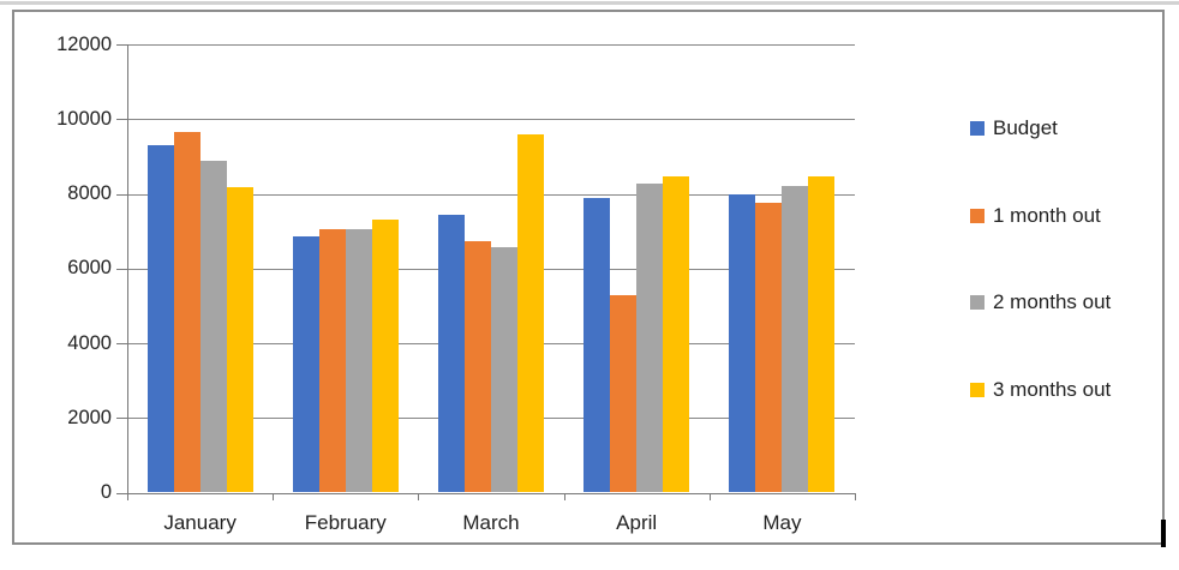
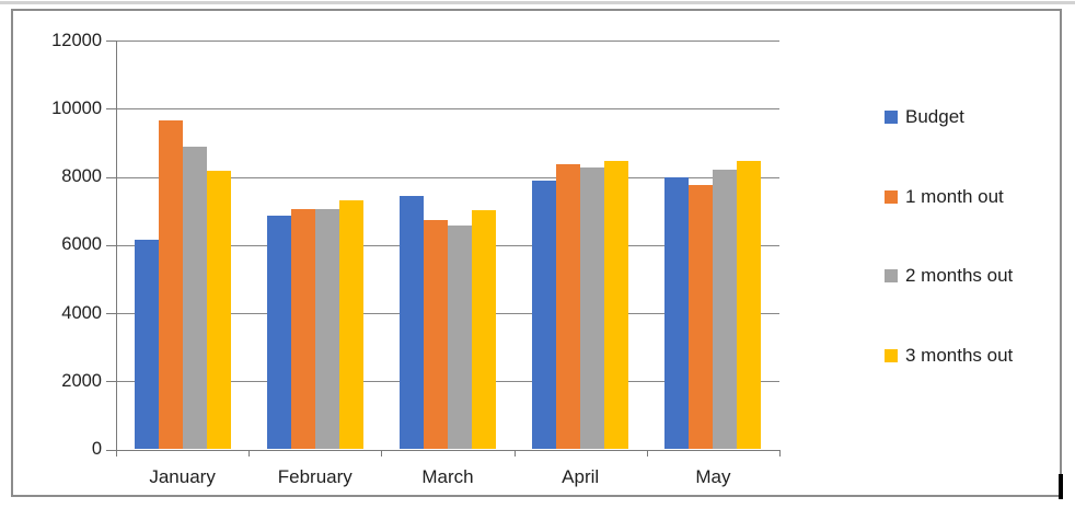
Budget/January: 9300 -> 6200
3 months out/March: 9600 -> 7000
1 month out/April: 5300 -> 8400
